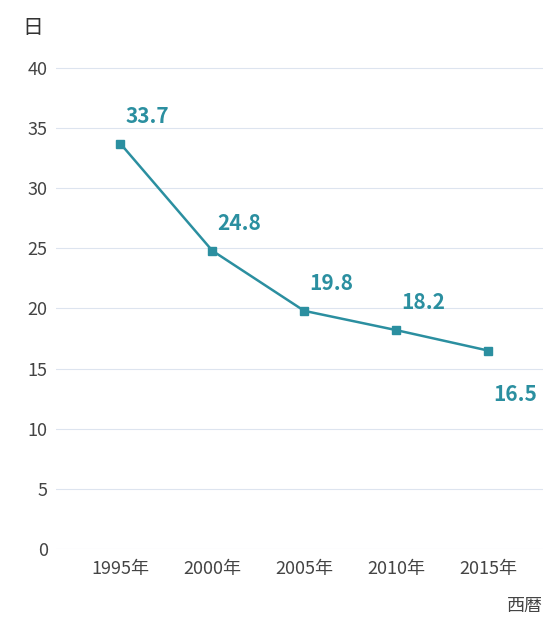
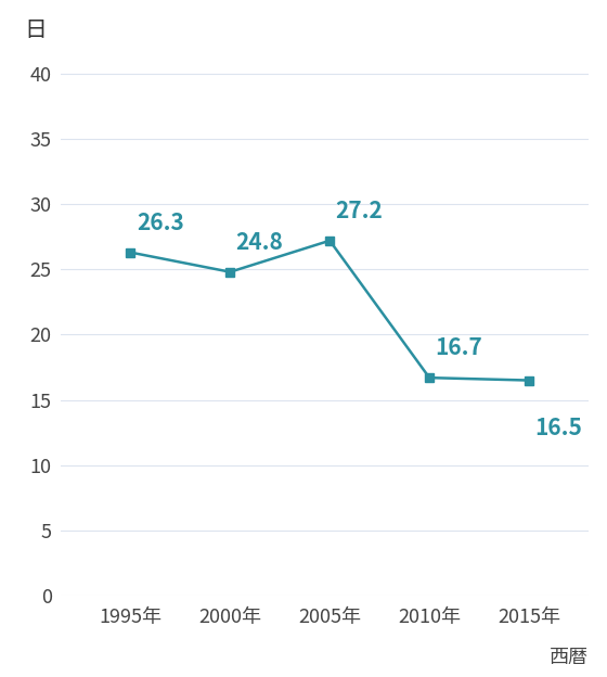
1995年: 33.7 -> 26.3
2005年: 19.8 -> 27.2
2010年: 18.2 -> 16.7
